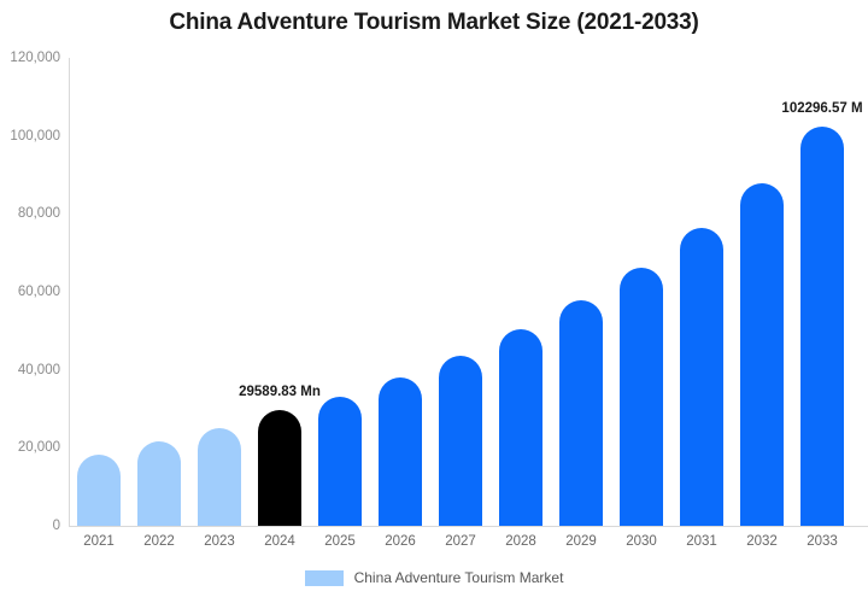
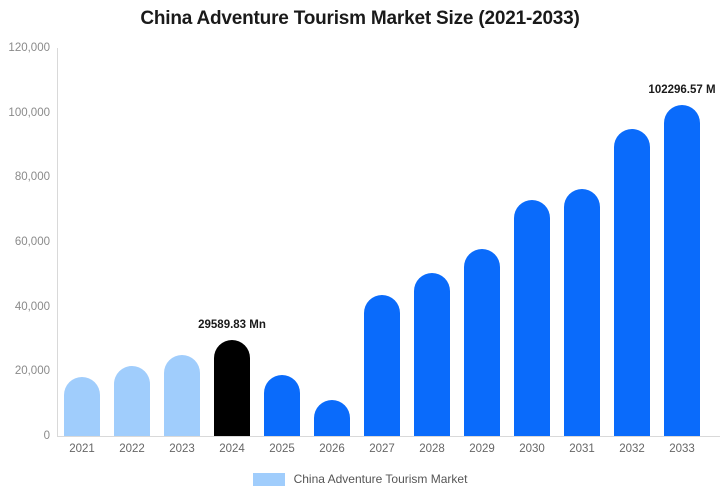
2025: 33000 -> 19000
2026: 38000 -> 11000
2030: 66000 -> 73000
2032: 88000 -> 95000
